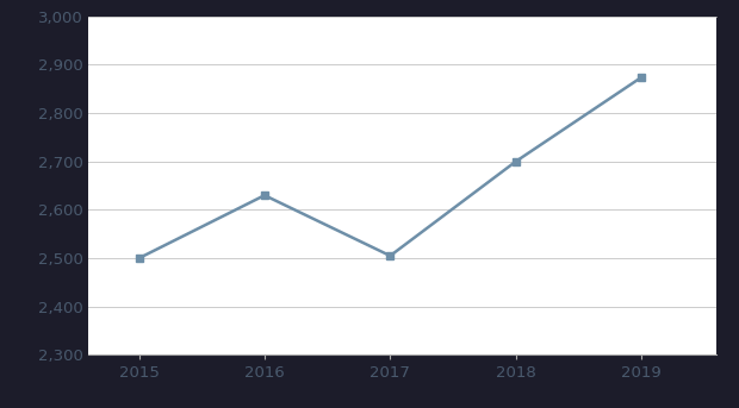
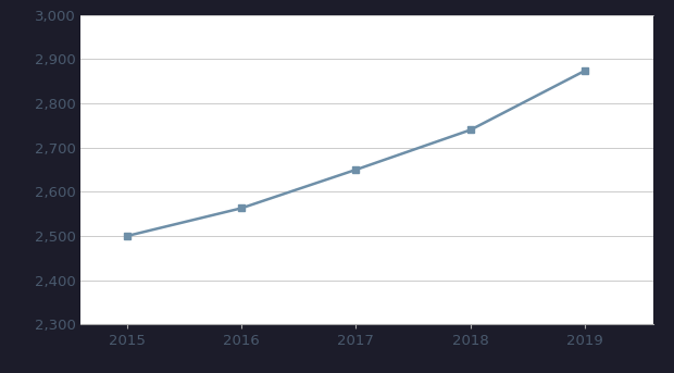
2016: 2,630 -> 2,563
2017: 2,505 -> 2,650
2018: 2,700 -> 2,740
